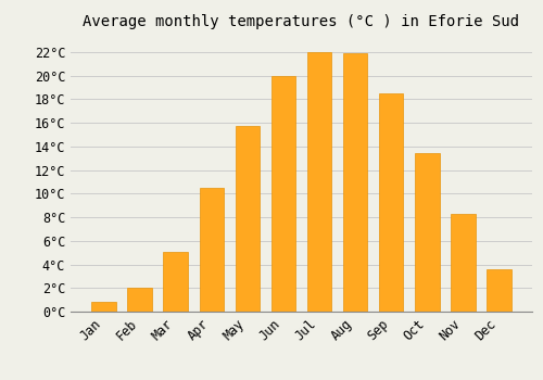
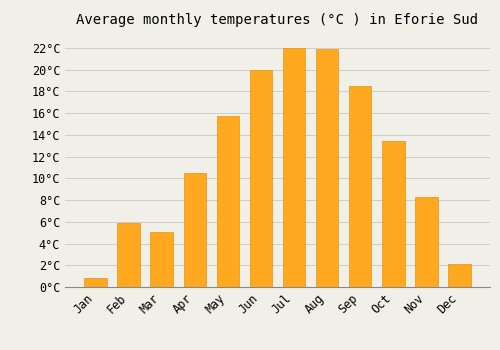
Feb: 2.0°C -> 5.9°C
Dec: 3.6°C -> 2.1°C
